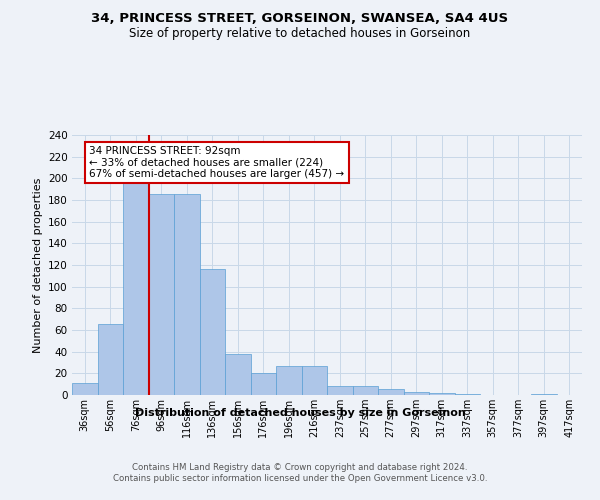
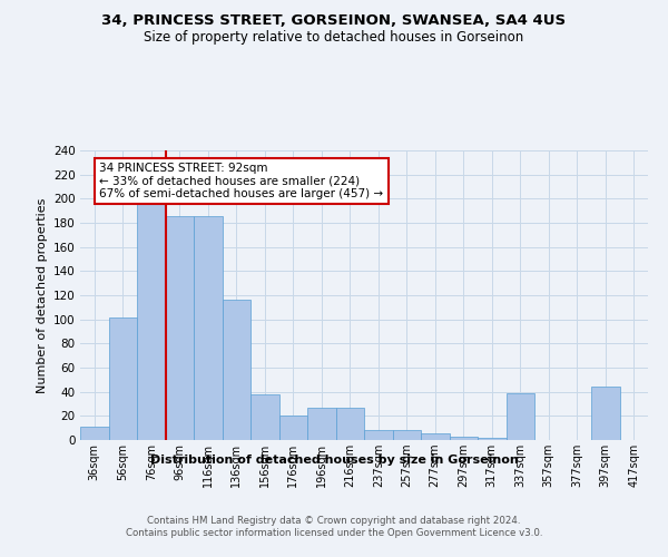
56sqm: 66 -> 102
337sqm: 1 -> 39
397sqm: 1 -> 44
